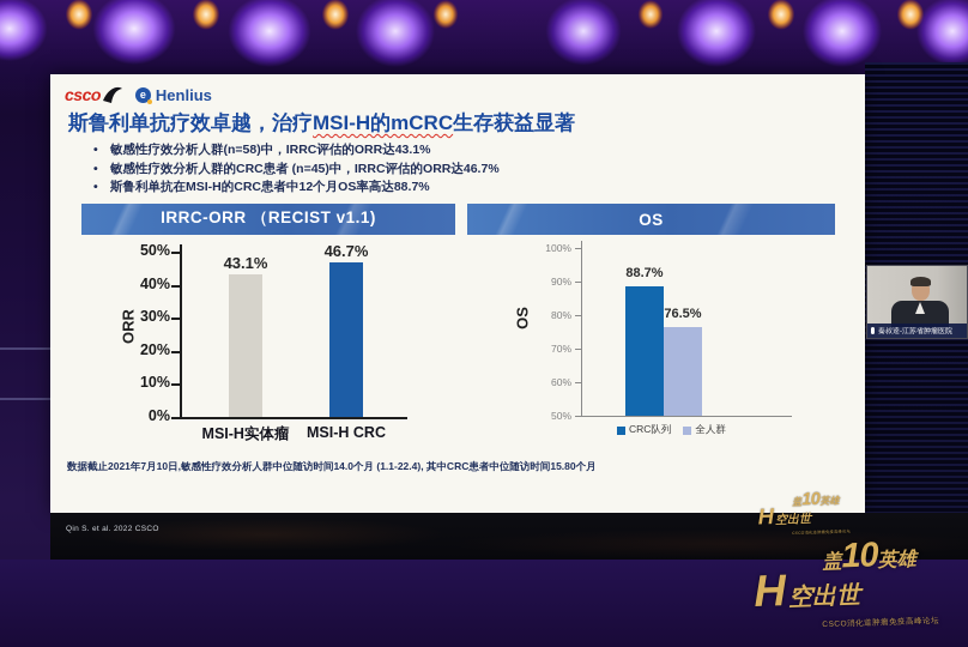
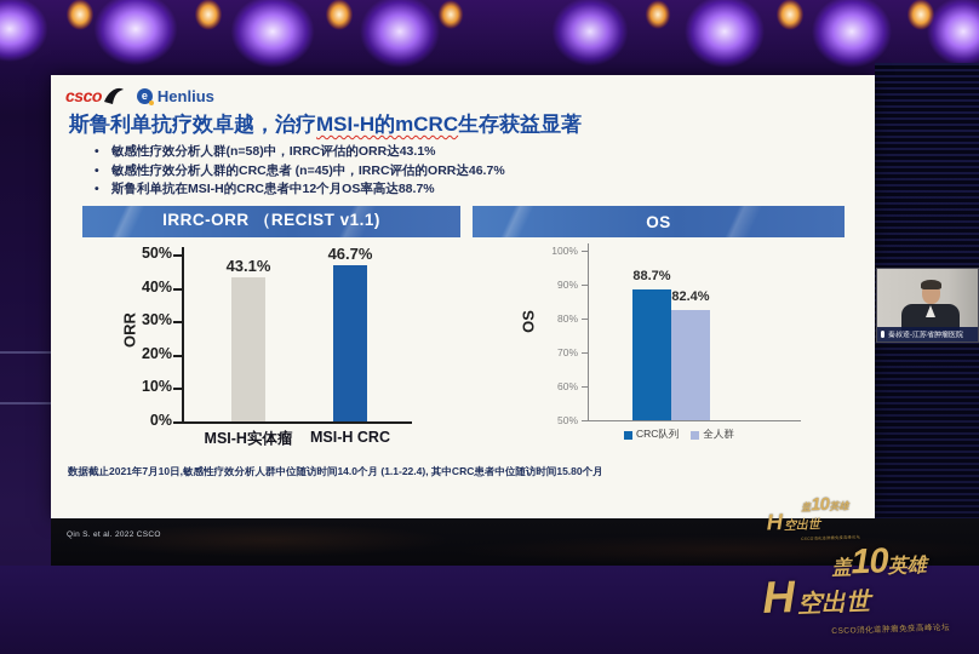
OS/全人群: 76.5% -> 82.4%
